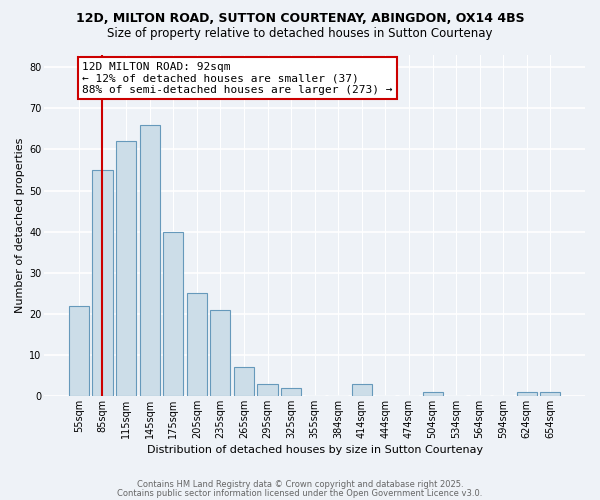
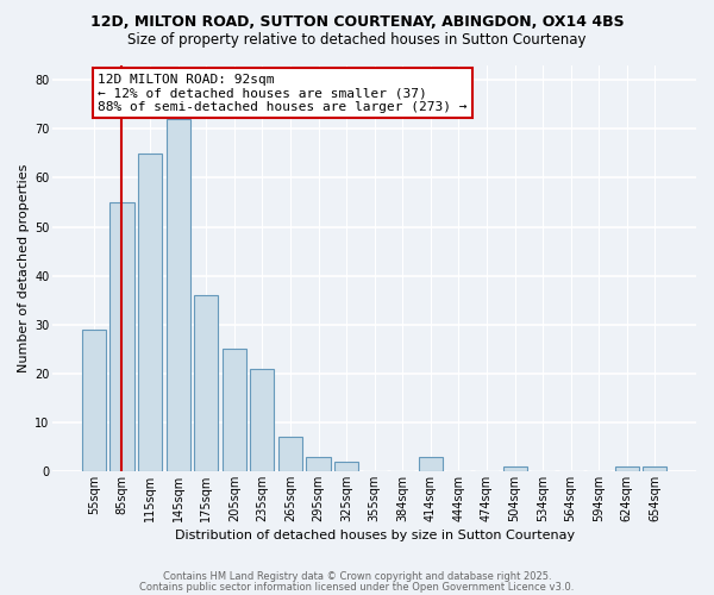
55sqm: 22 -> 29
115sqm: 62 -> 65
145sqm: 66 -> 72
175sqm: 40 -> 36
